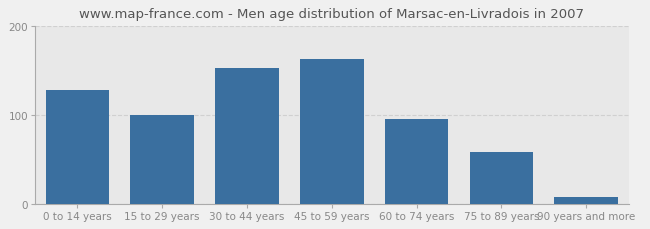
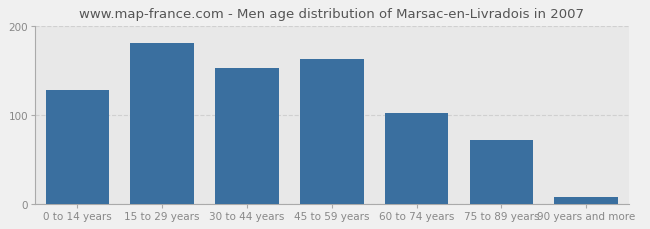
15 to 29 years: 100 -> 180
60 to 74 years: 95 -> 102
75 to 89 years: 58 -> 72
